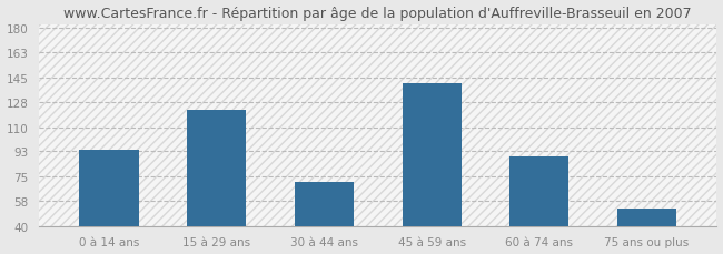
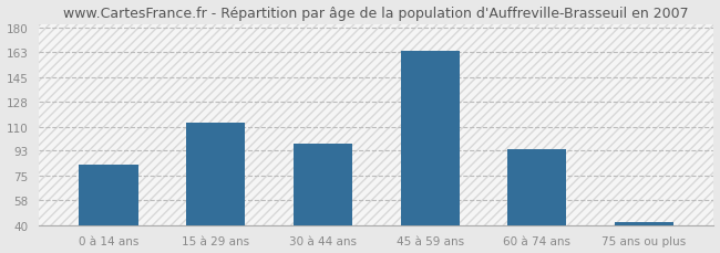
0 à 14 ans: 94 -> 83
15 à 29 ans: 122 -> 113
30 à 44 ans: 71 -> 98
45 à 59 ans: 141 -> 164
60 à 74 ans: 89 -> 94
75 ans ou plus: 52 -> 42
